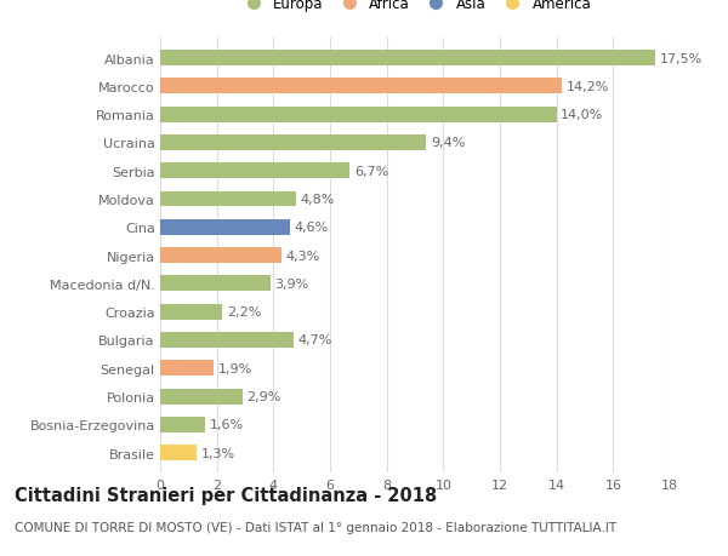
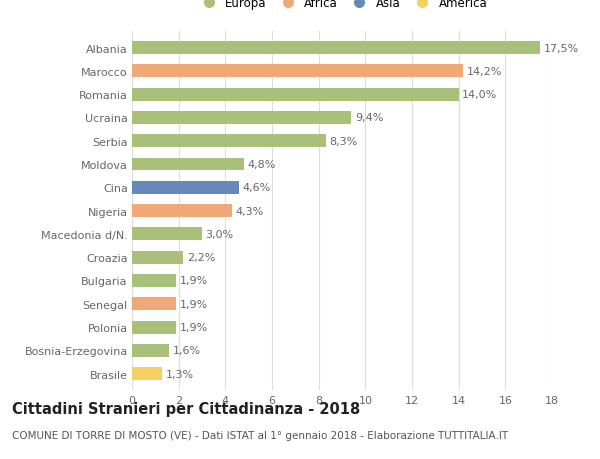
Serbia: 6,7% -> 8,3%
Macedonia d/N.: 3,9% -> 3,0%
Bulgaria: 4,7% -> 1,9%
Polonia: 2,9% -> 1,9%
